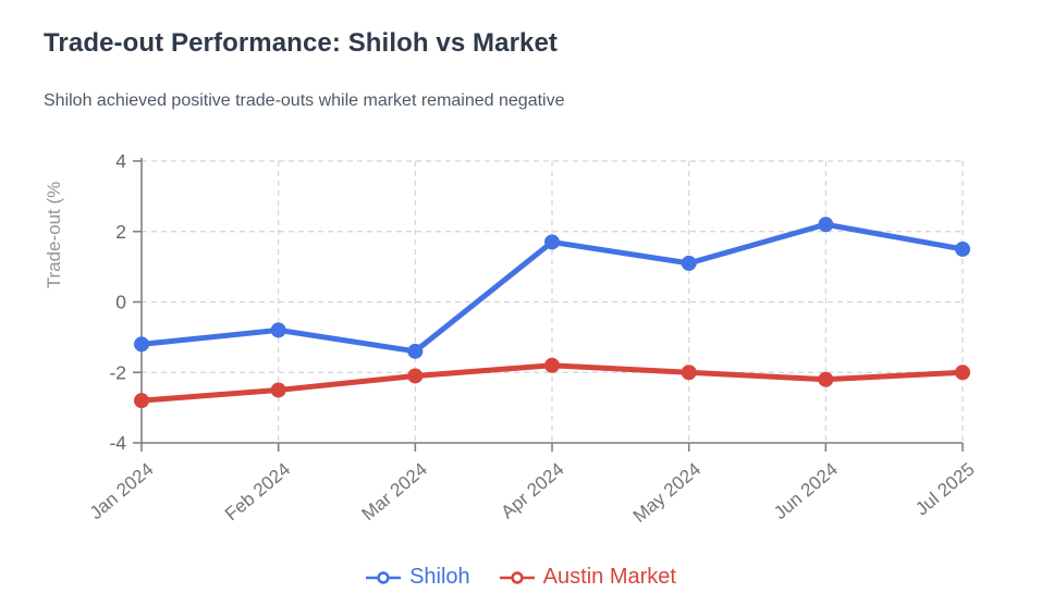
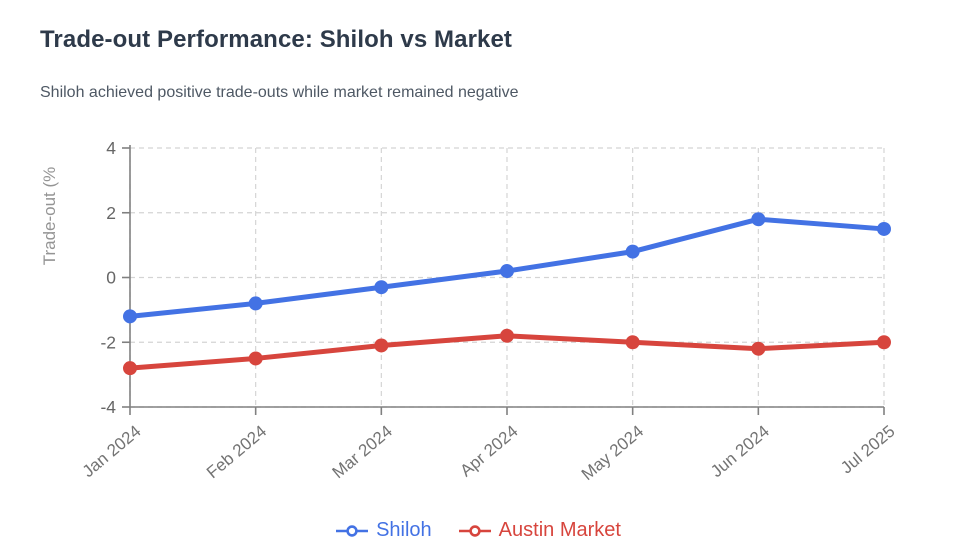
Shiloh/Mar 2024: -1.4 -> -0.3
Shiloh/Apr 2024: 1.7 -> 0.2
Shiloh/May 2024: 1.1 -> 0.8
Shiloh/Jun 2024: 2.2 -> 1.8
